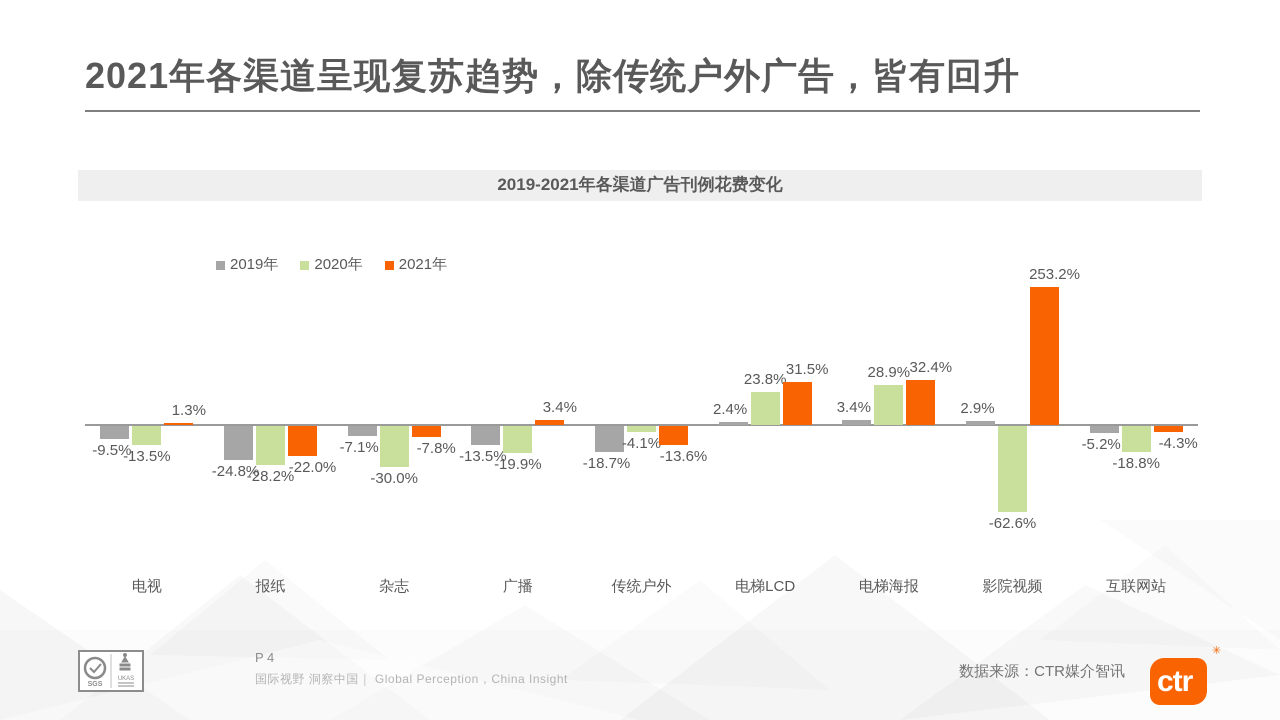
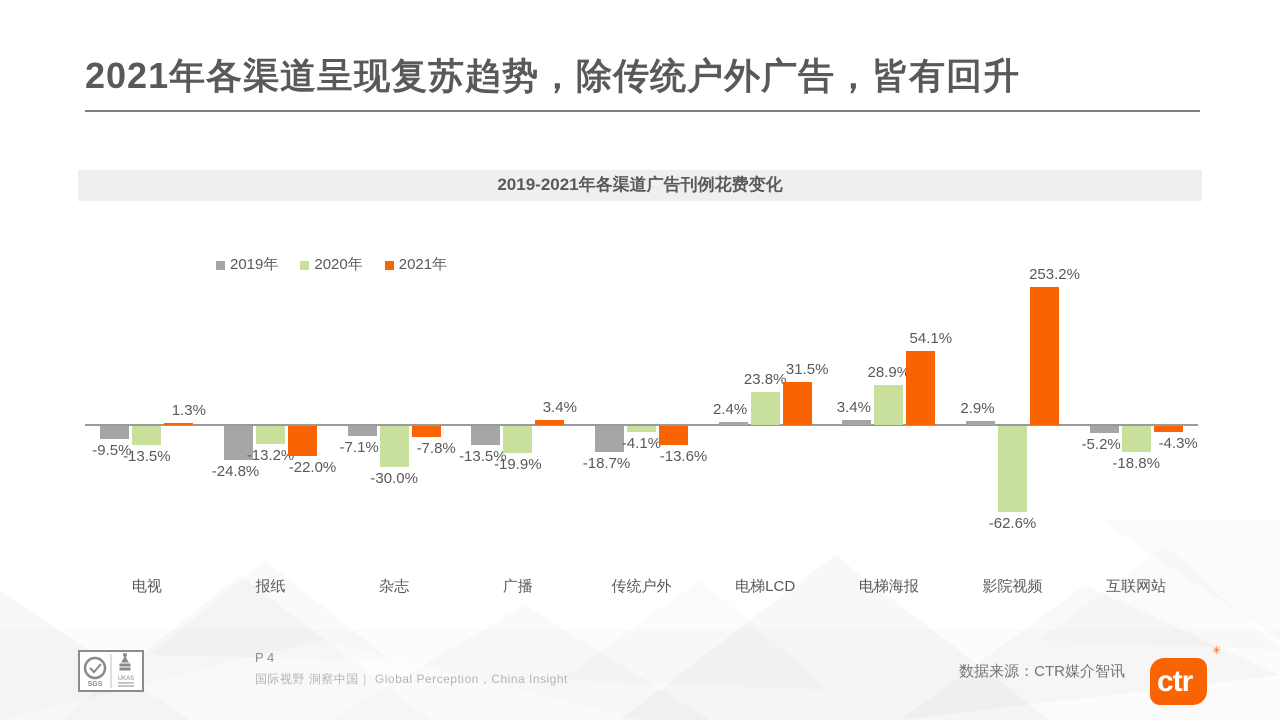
2020年/报纸: -28.2% -> -13.2%
2021年/电梯海报: 32.4% -> 54.1%
